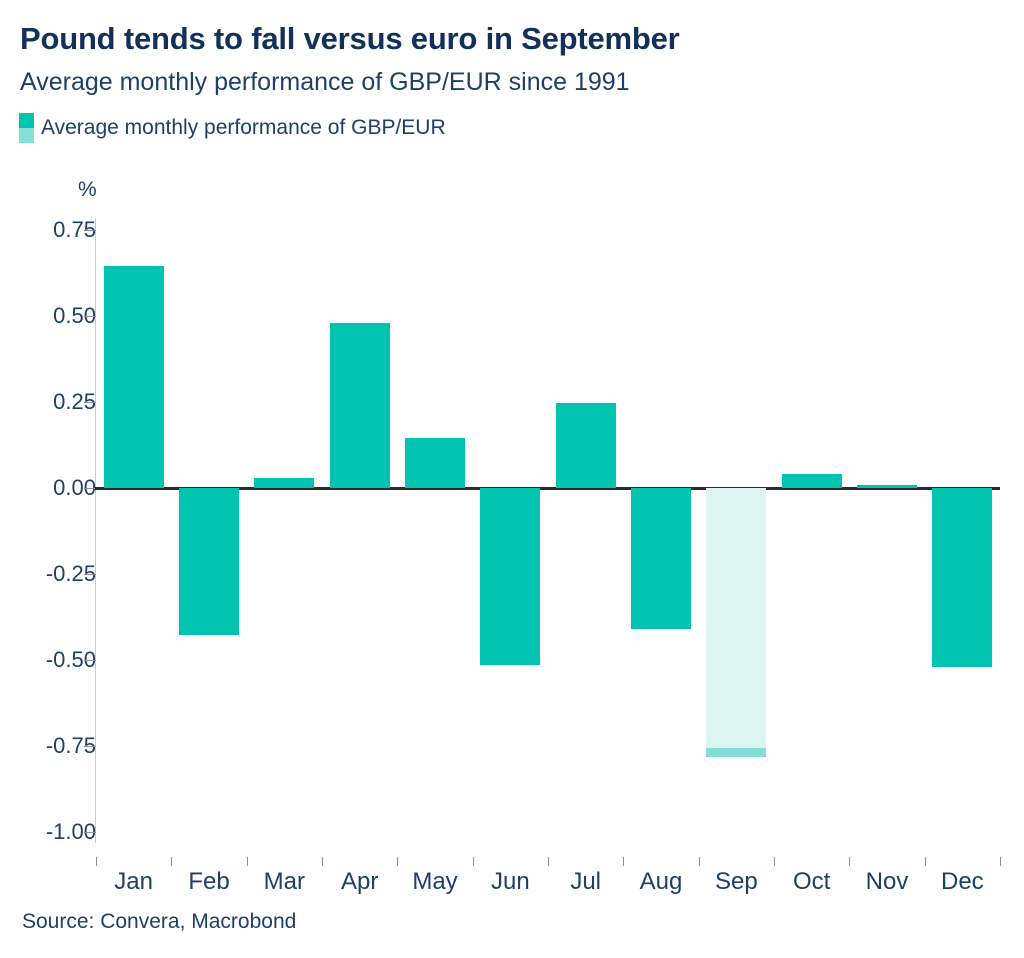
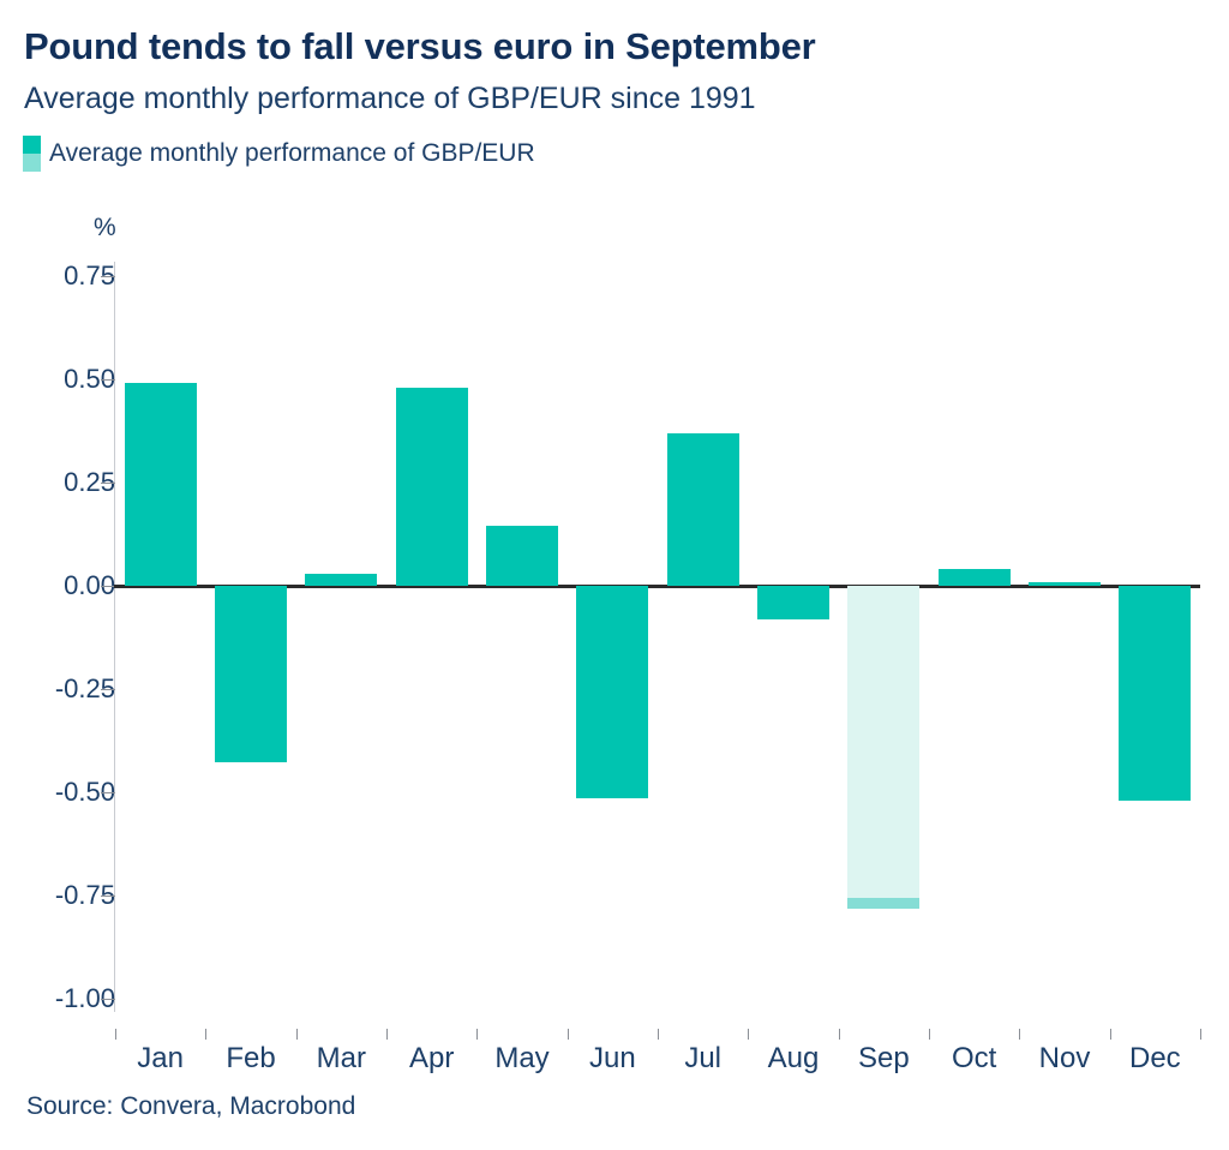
Jan: 0.65 -> 0.49
Jul: 0.25 -> 0.37
Aug: -0.41 -> -0.08
